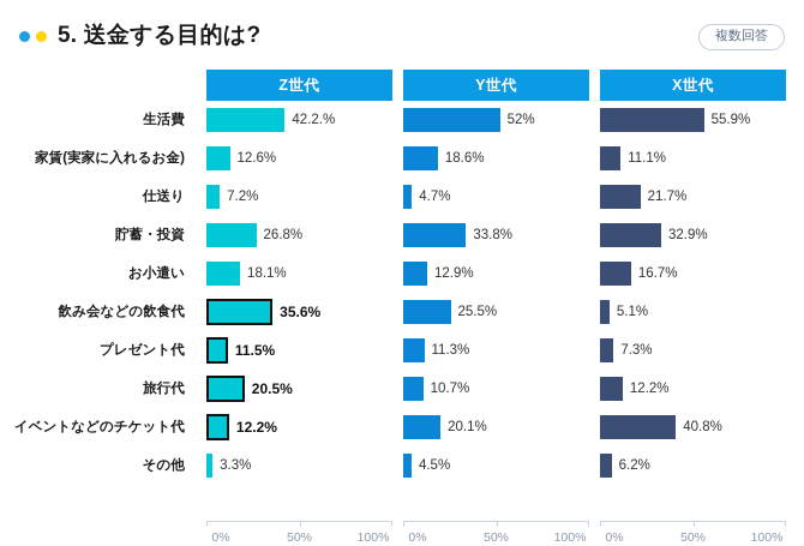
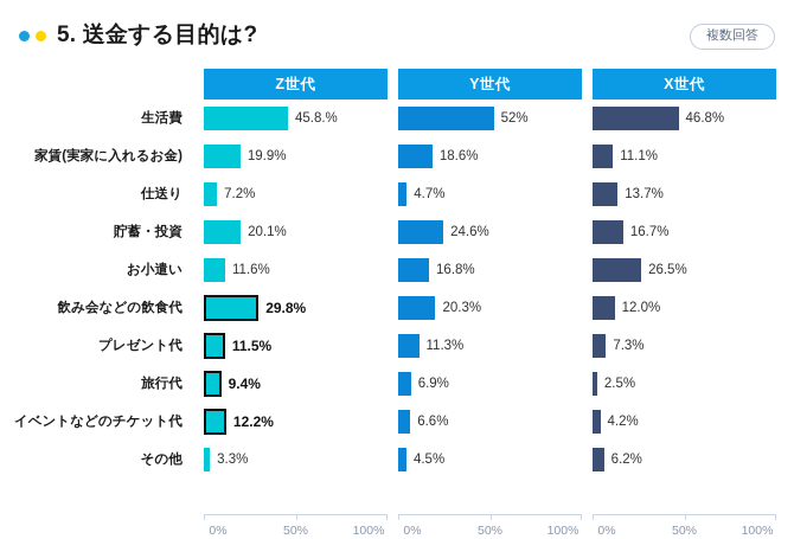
Z世代/生活費: 42.2 -> 45.8
X世代/生活費: 55.9% -> 46.8%
Z世代/家賃(実家に入れるお金): 12.6% -> 19.9%
X世代/仕送り: 21.7% -> 13.7%
Z世代/貯蓄・投資: 26.8% -> 20.1%
Y世代/貯蓄・投資: 33.8% -> 24.6%
X世代/貯蓄・投資: 32.9% -> 16.7%
Z世代/お小遣い: 18.1% -> 11.6%
Y世代/お小遣い: 12.9% -> 16.8%
X世代/お小遣い: 16.7% -> 26.5%
Z世代/飲み会などの飲食代: 35.6% -> 29.8%
Y世代/飲み会などの飲食代: 25.5% -> 20.3%
X世代/飲み会などの飲食代: 5.1% -> 12.0%
Z世代/旅行代: 20.5% -> 9.4%
Y世代/旅行代: 10.7% -> 6.9%
X世代/旅行代: 12.2% -> 2.5%
Y世代/イベントなどのチケット代: 20.1% -> 6.6%
X世代/イベントなどのチケット代: 40.8% -> 4.2%
